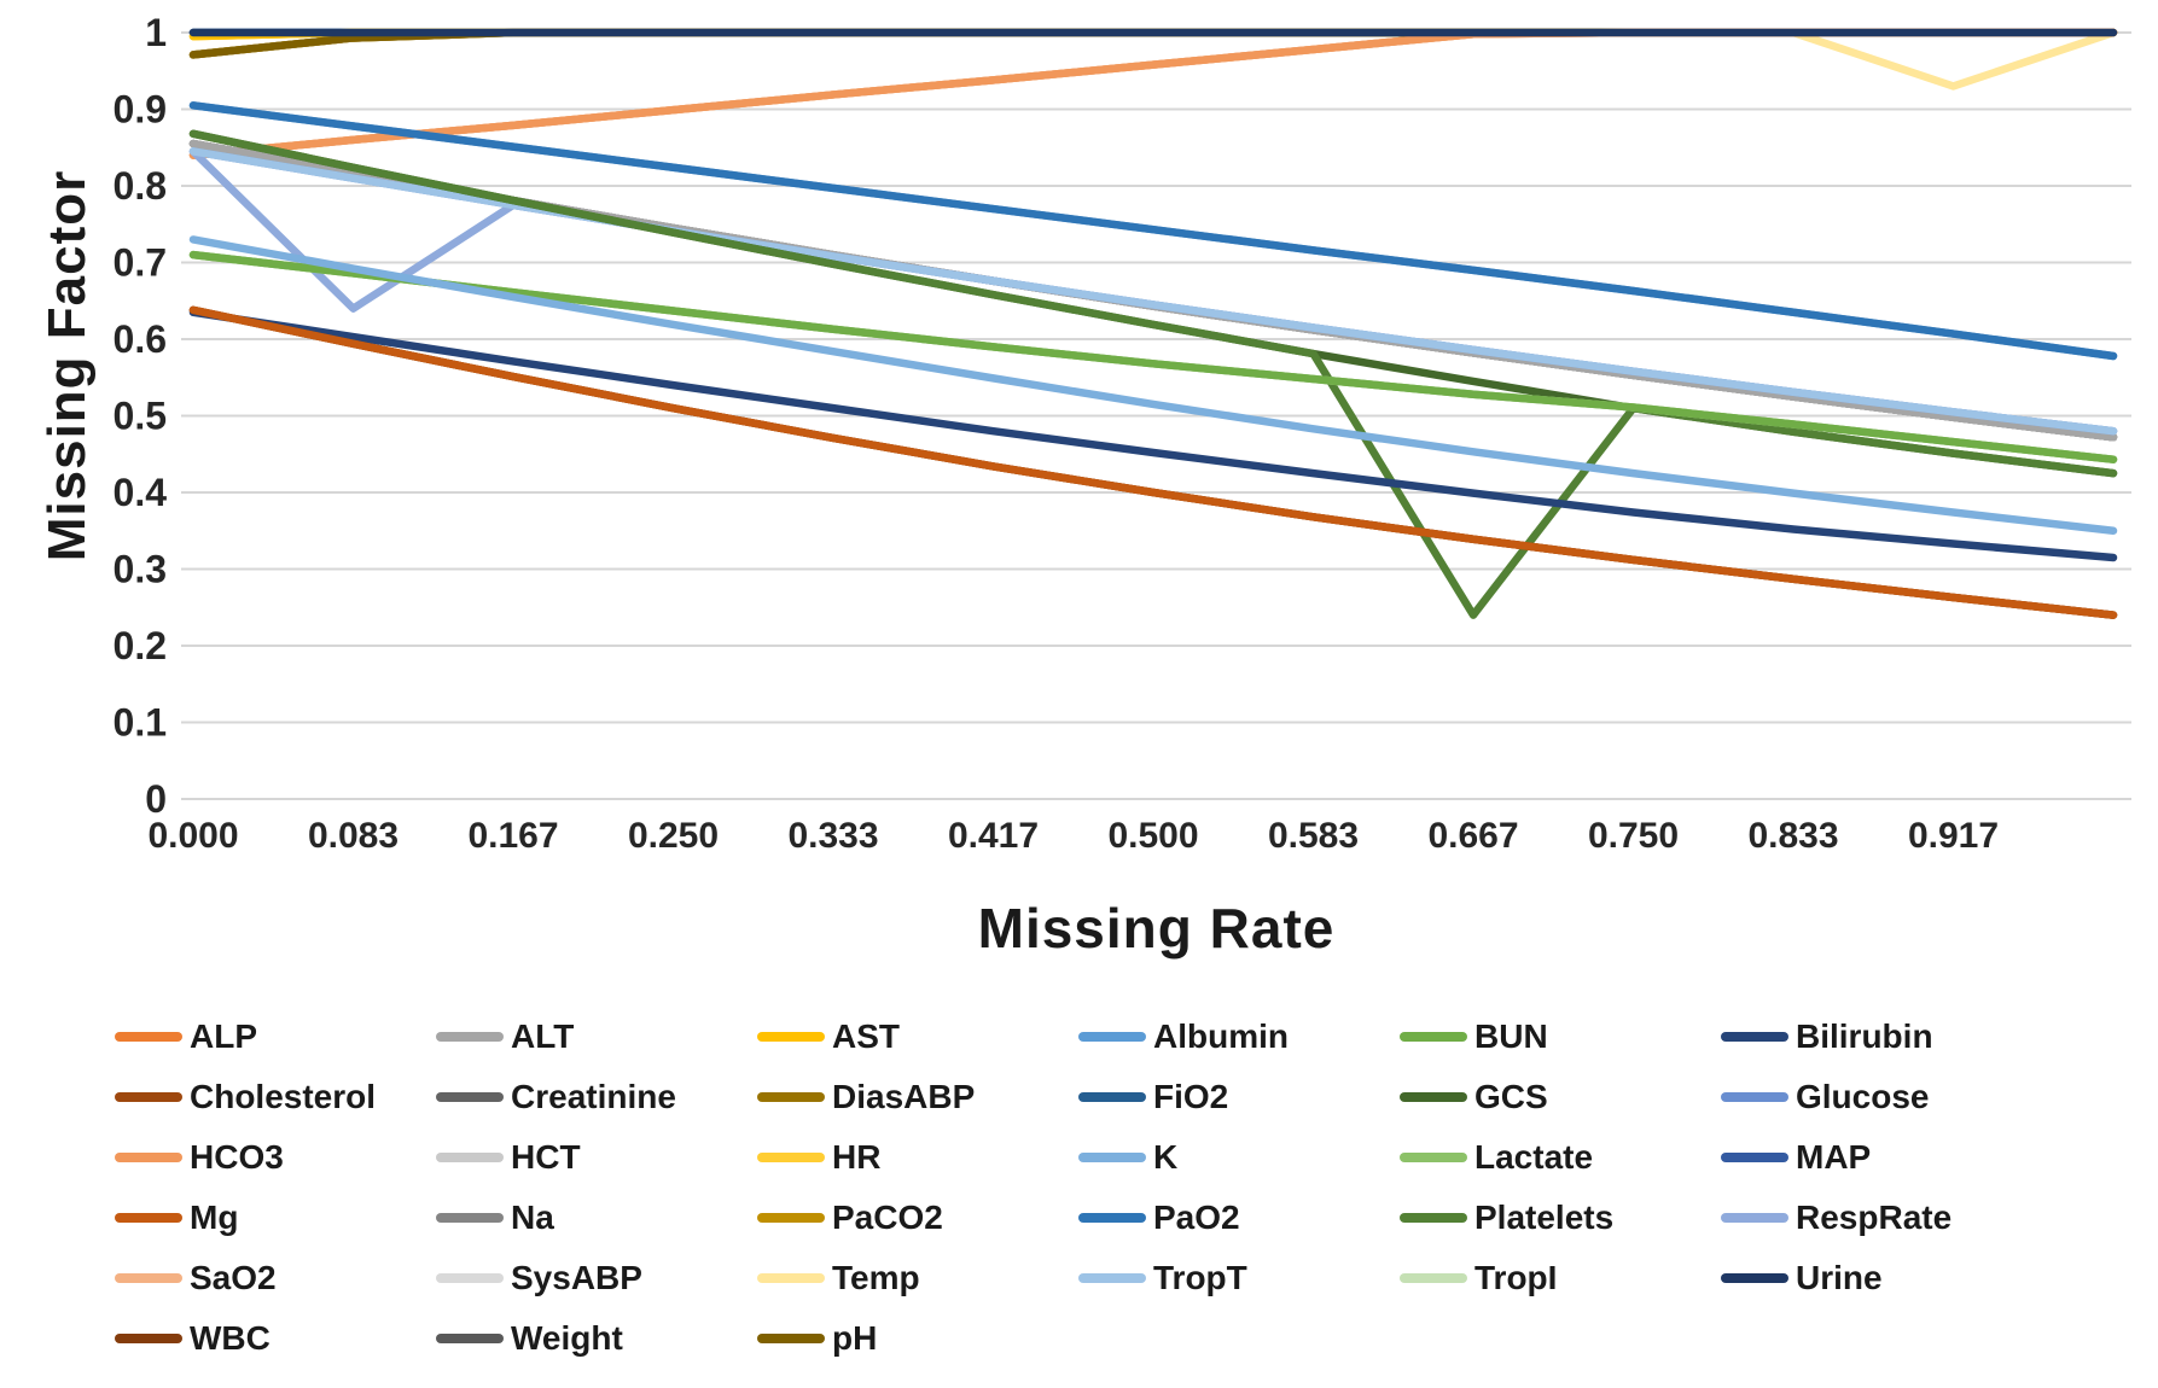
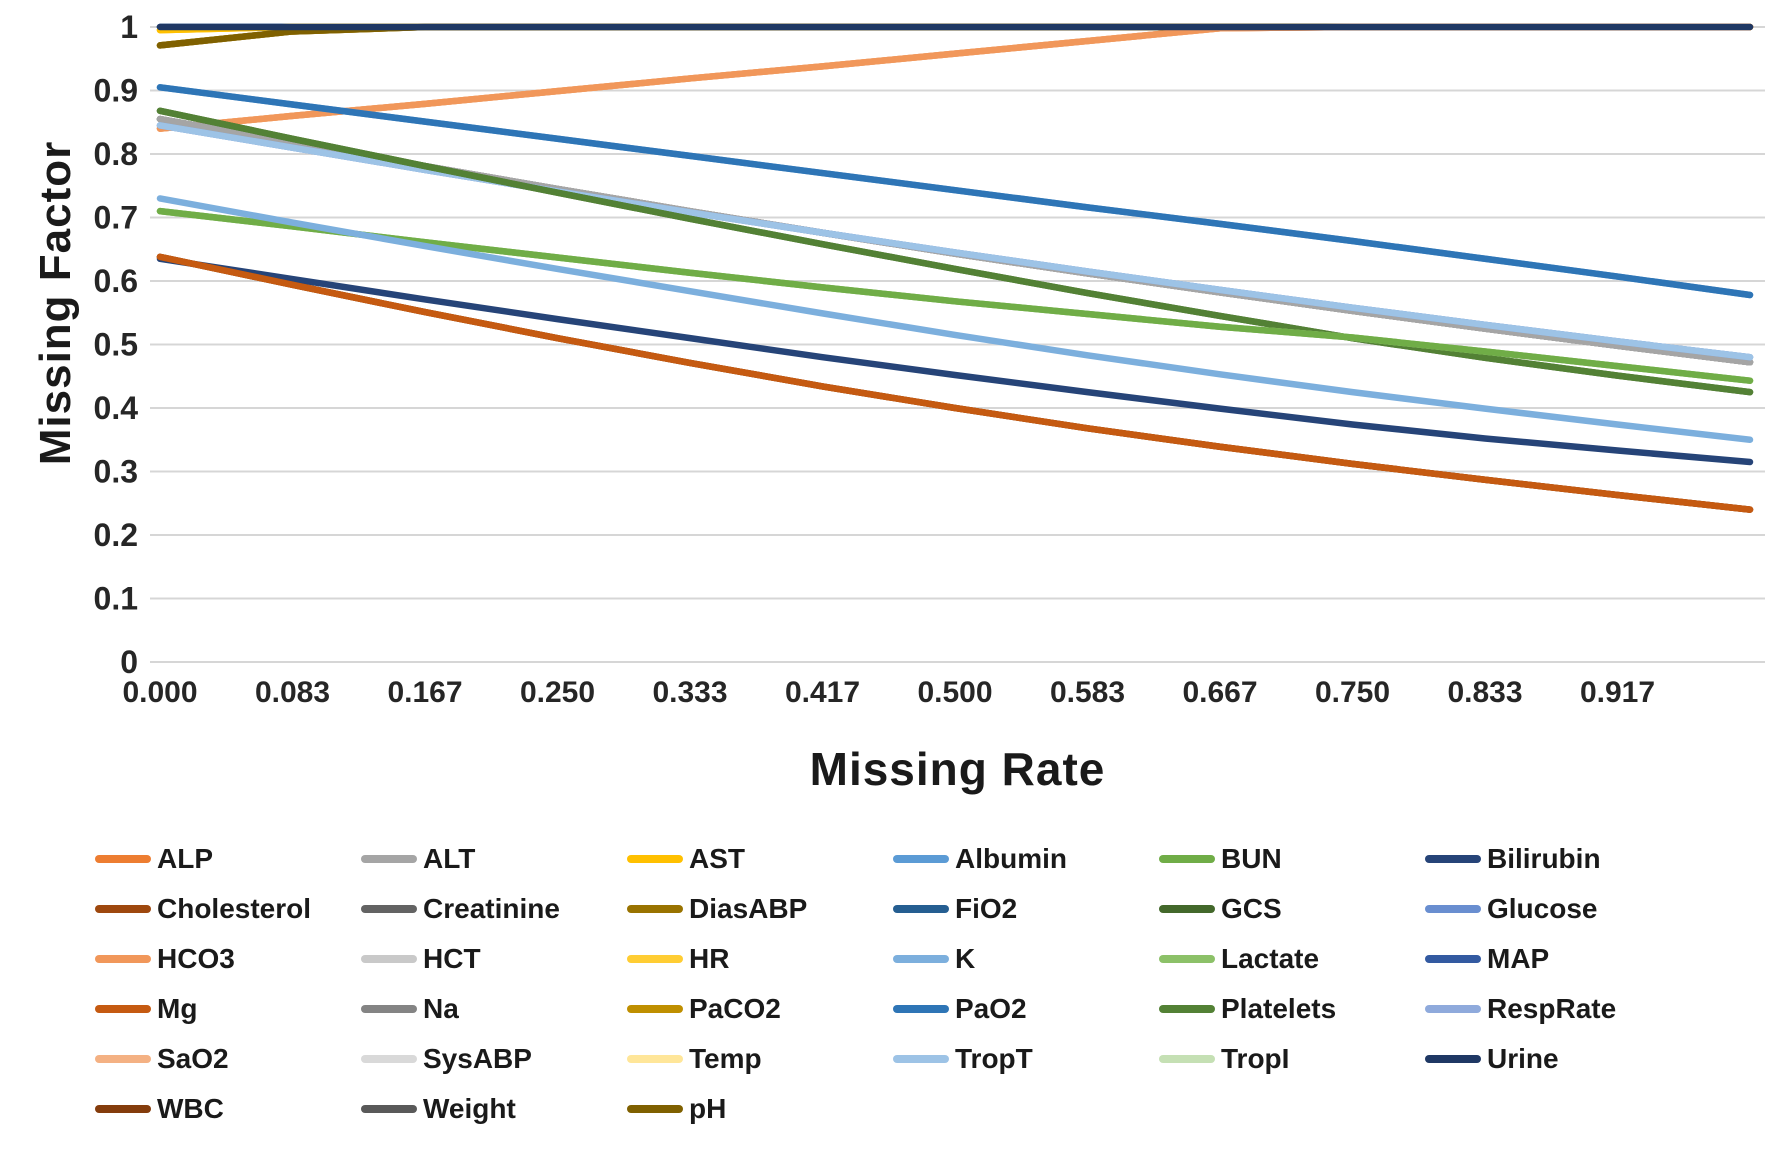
RespRate/0.083: 0.64 -> 0.81
Platelets/0.667: 0.24 -> 0.55
Temp/0.917: 0.93 -> 1.00
